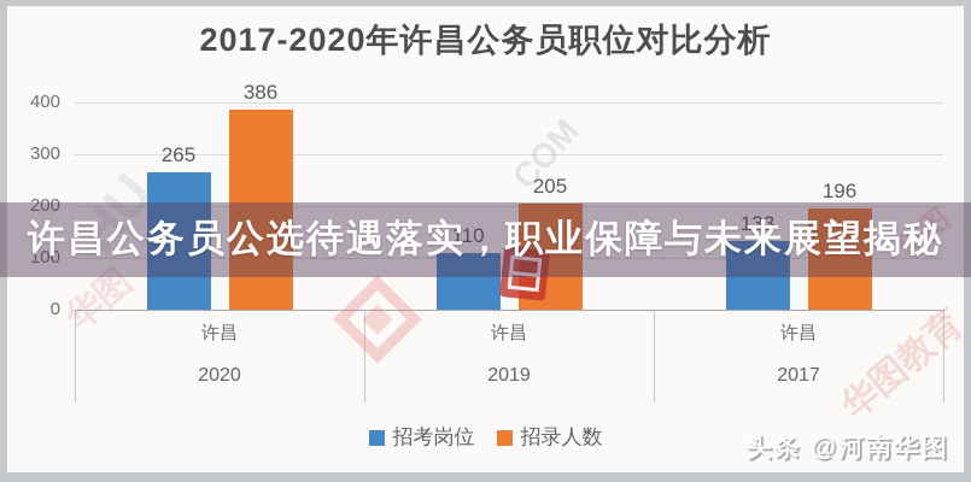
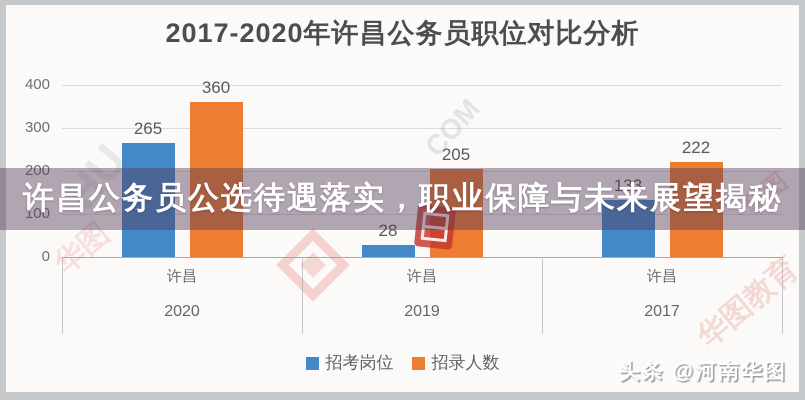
招录人数/2020: 386 -> 360
招考岗位/2019: 110 -> 28
招录人数/2017: 196 -> 222
